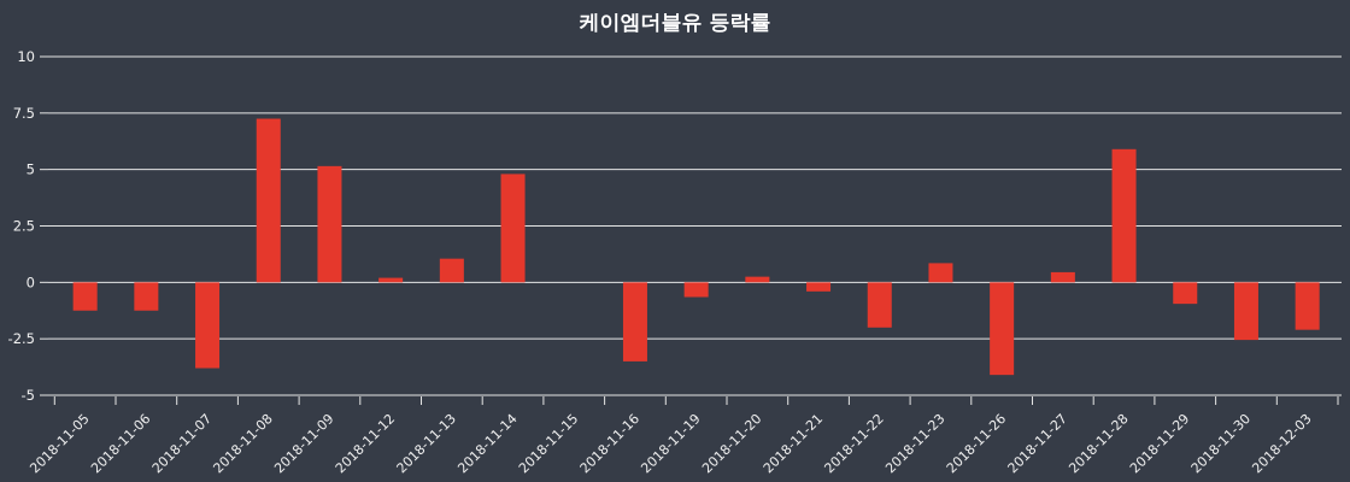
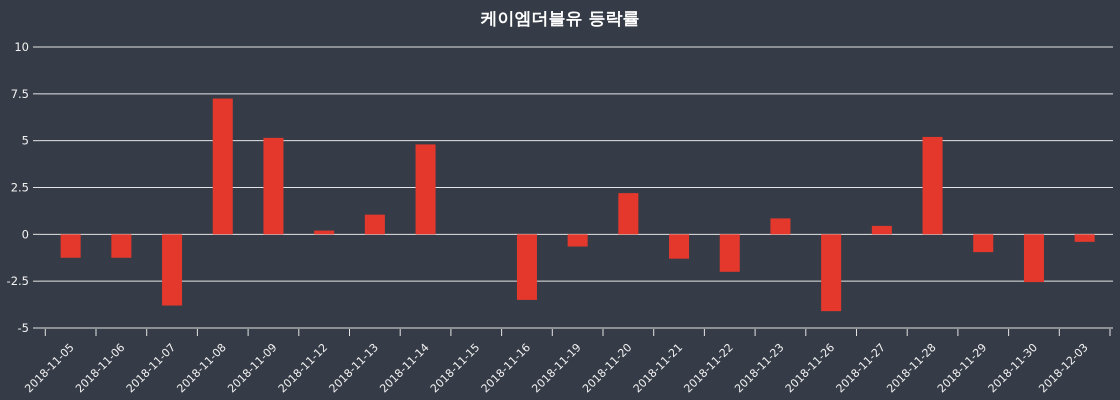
2018-11-20: 0.2 -> 2.2
2018-11-21: -0.4 -> -1.3
2018-11-28: 5.9 -> 5.2
2018-12-03: -2.1 -> -0.4
